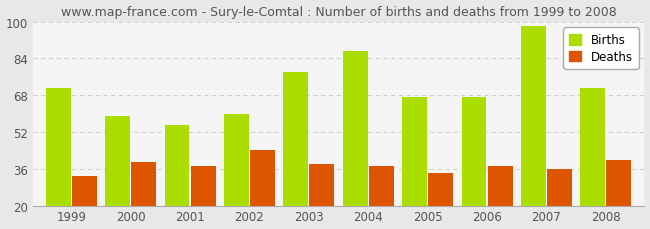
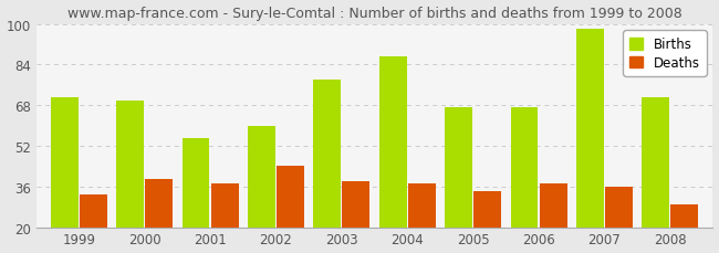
Births/2000: 59 -> 70
Deaths/2008: 40 -> 29
